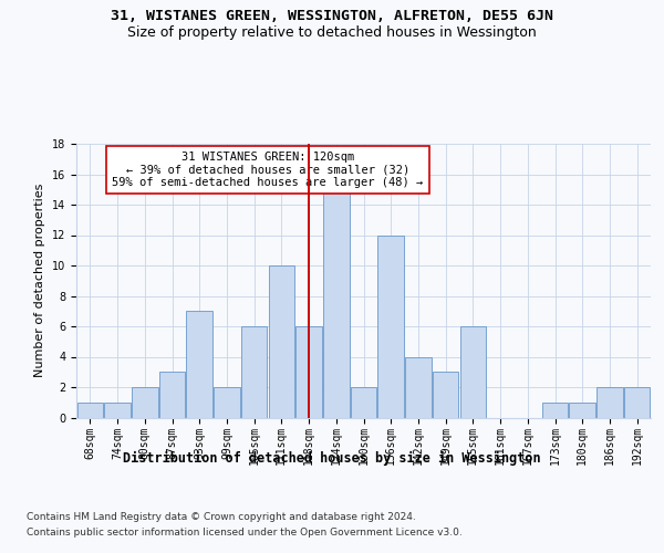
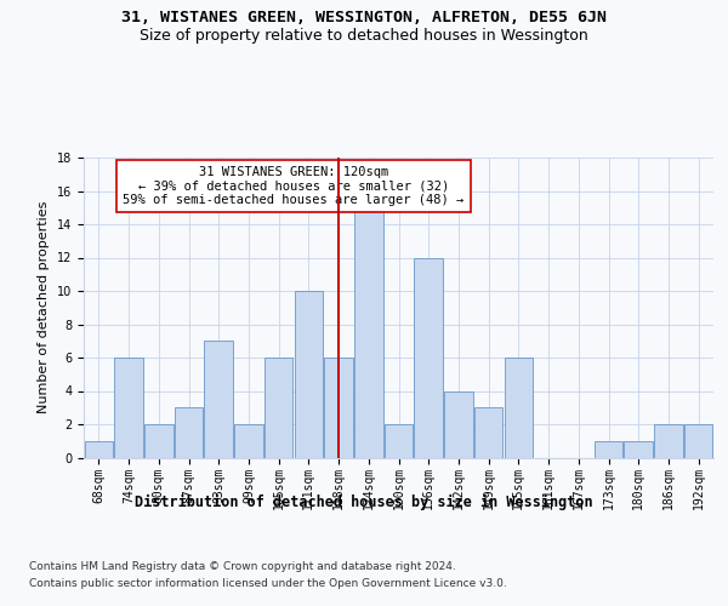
74sqm: 1 -> 6
